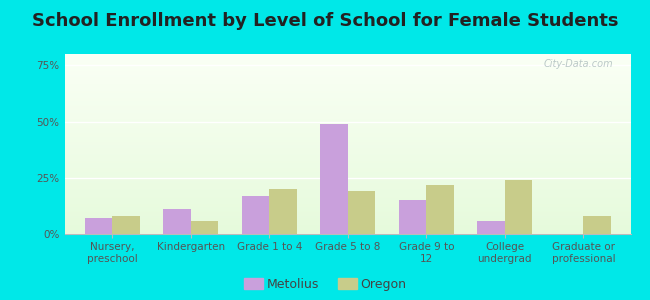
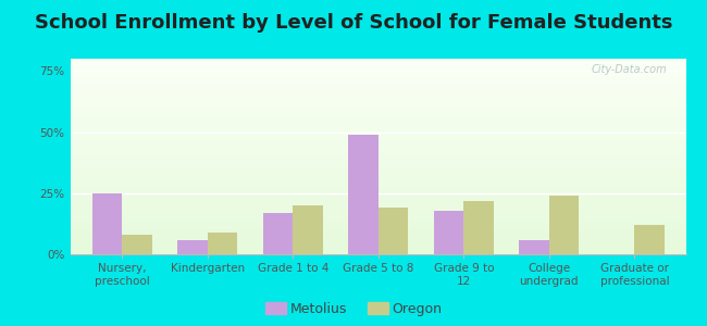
Metolius/Nursery, preschool: 7% -> 25%
Metolius/Kindergarten: 11% -> 6%
Oregon/Kindergarten: 6% -> 9%
Metolius/Grade 9 to 12: 15% -> 18%
Oregon/Graduate or professional: 8% -> 12%
